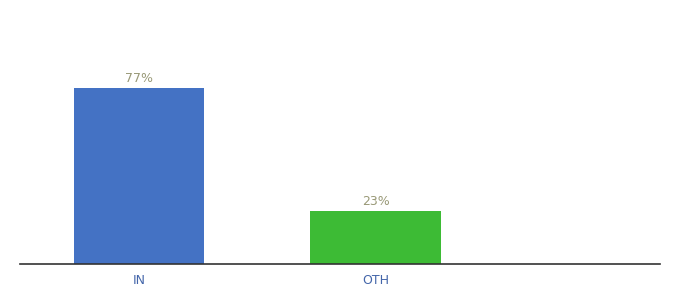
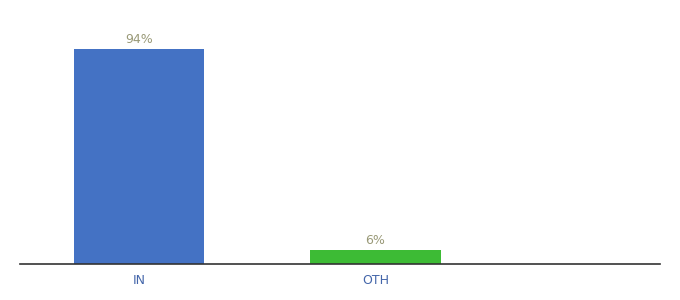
IN: 77% -> 94%
OTH: 23% -> 6%
